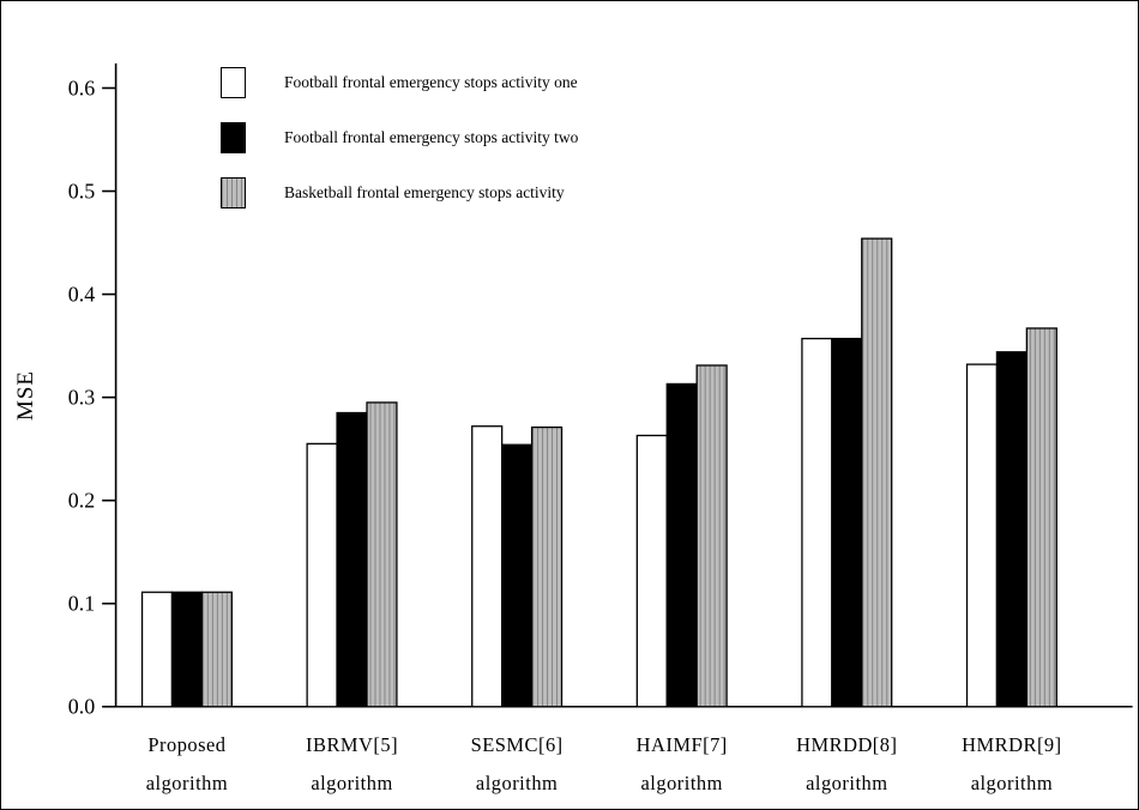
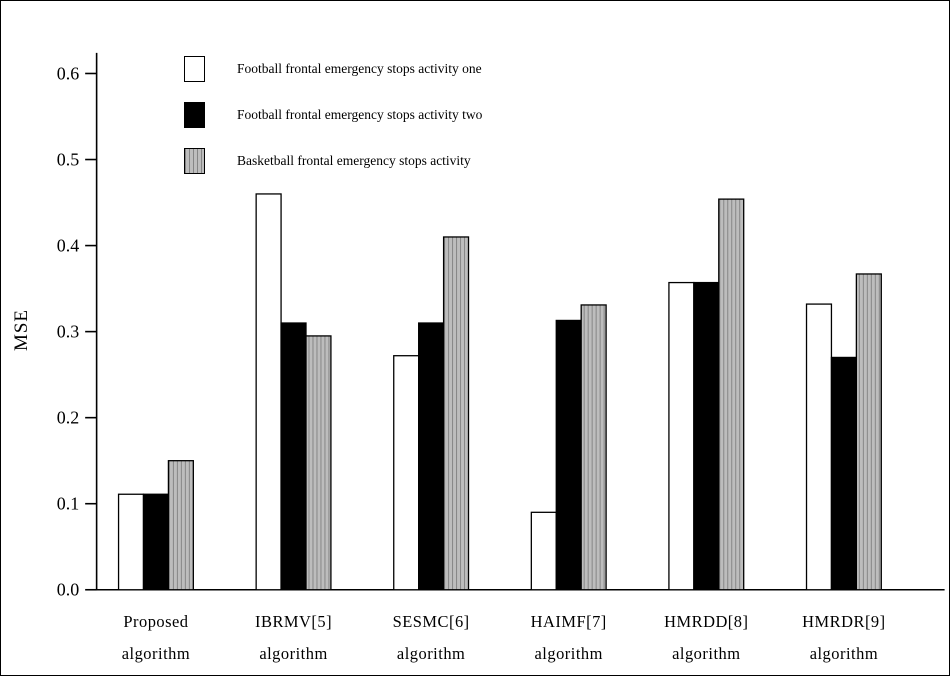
Basketball frontal emergency stops activity/Proposed: 0.11 -> 0.15
Football frontal emergency stops activity one/IBRMV[5]: 0.26 -> 0.46
Football frontal emergency stops activity two/IBRMV[5]: 0.28 -> 0.31
Football frontal emergency stops activity two/SESMC[6]: 0.25 -> 0.31
Basketball frontal emergency stops activity/SESMC[6]: 0.27 -> 0.41
Football frontal emergency stops activity one/HAIMF[7]: 0.26 -> 0.09
Football frontal emergency stops activity two/HMRDR[9]: 0.34 -> 0.27
